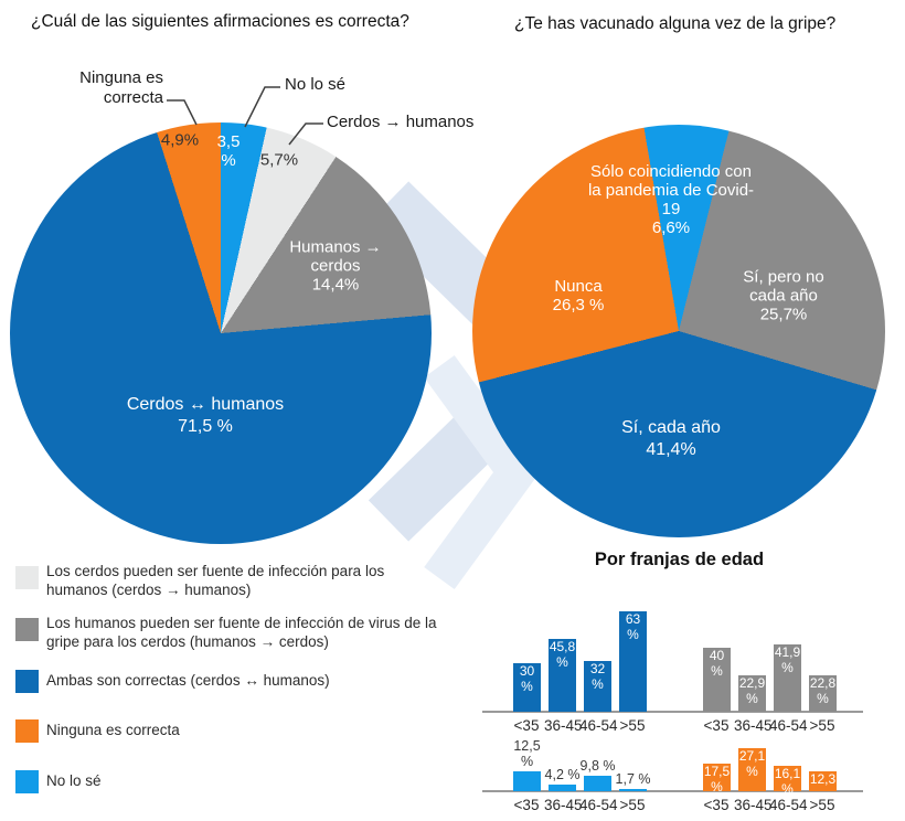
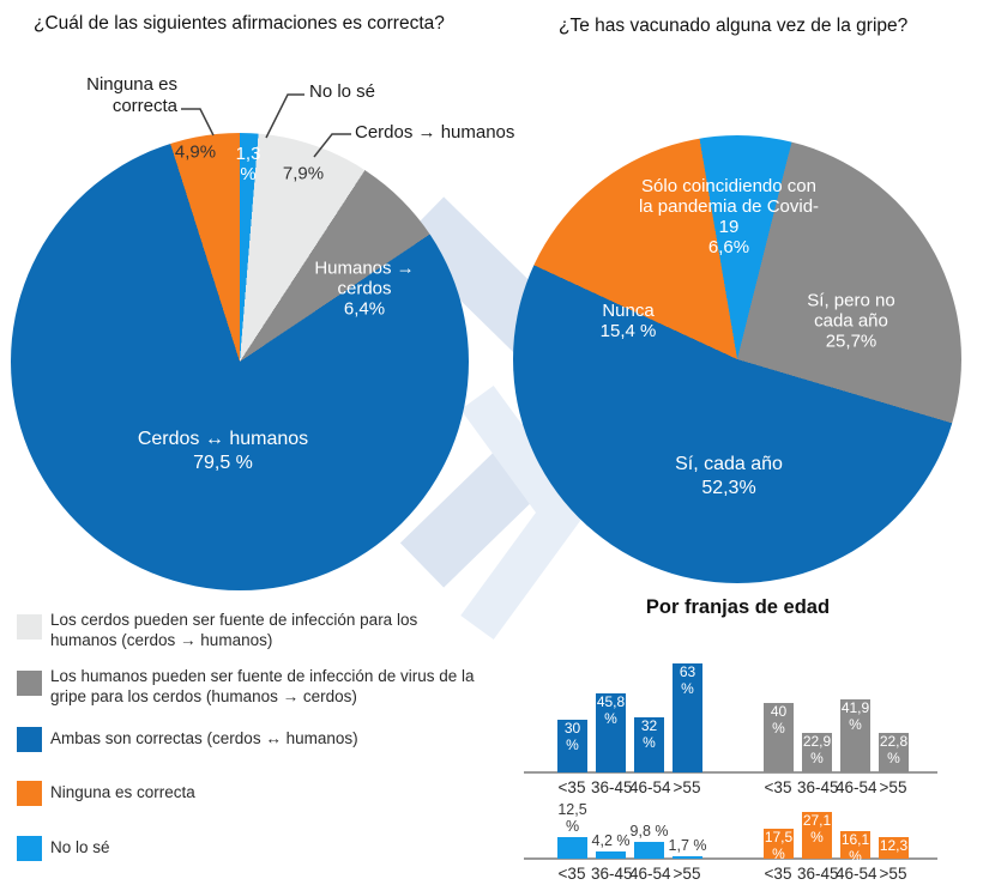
¿Cuál de las siguientes afirmaciones es correcta?/No lo sé: 3,5 -> 1,3
¿Cuál de las siguientes afirmaciones es correcta?/Cerdos → humanos: 5,7% -> 7,9%
¿Cuál de las siguientes afirmaciones es correcta?/Humanos → cerdos: 14,4% -> 6,4%
¿Cuál de las siguientes afirmaciones es correcta?/Cerdos ↔ humanos: 71,5 -> 79,5
¿Te has vacunado alguna vez de la gripe?/Sí, cada año: 41,4% -> 52,3%
¿Te has vacunado alguna vez de la gripe?/Nunca: 26,3 -> 15,4
